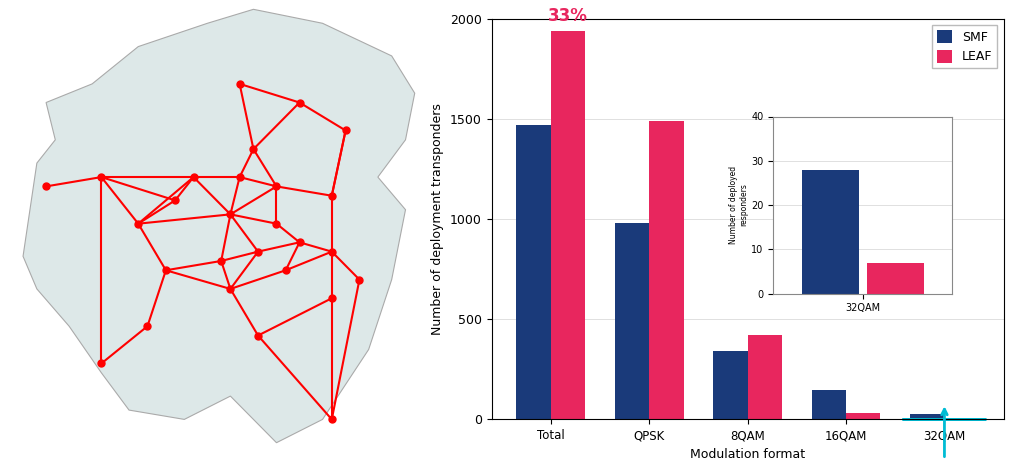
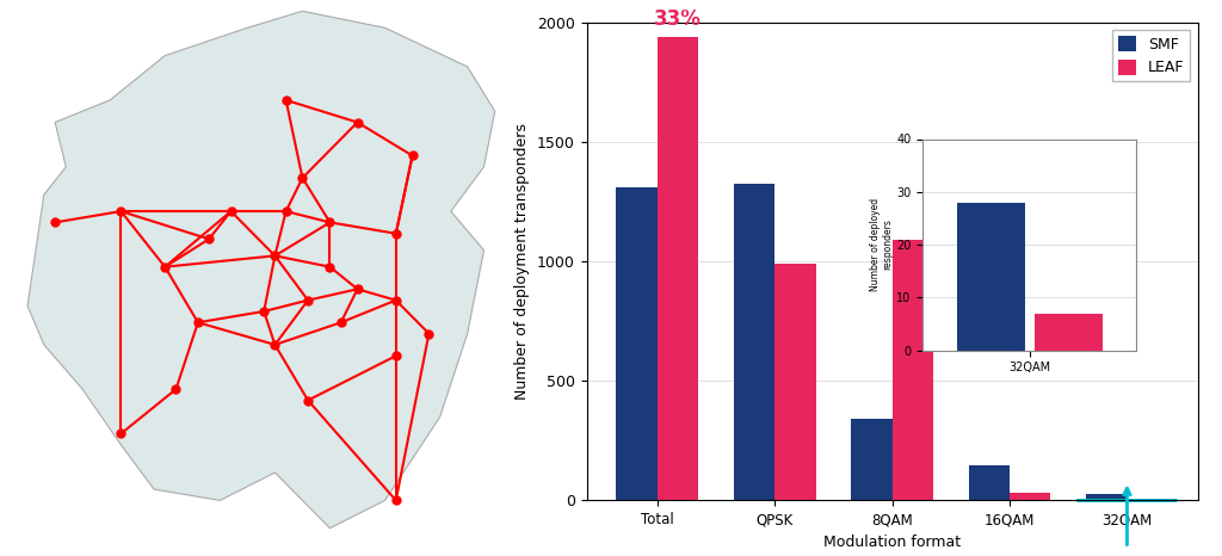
SMF/Total: 1470 -> 1310
SMF/QPSK: 980 -> 1325
LEAF/QPSK: 1490 -> 990
LEAF/8QAM: 420 -> 1090
